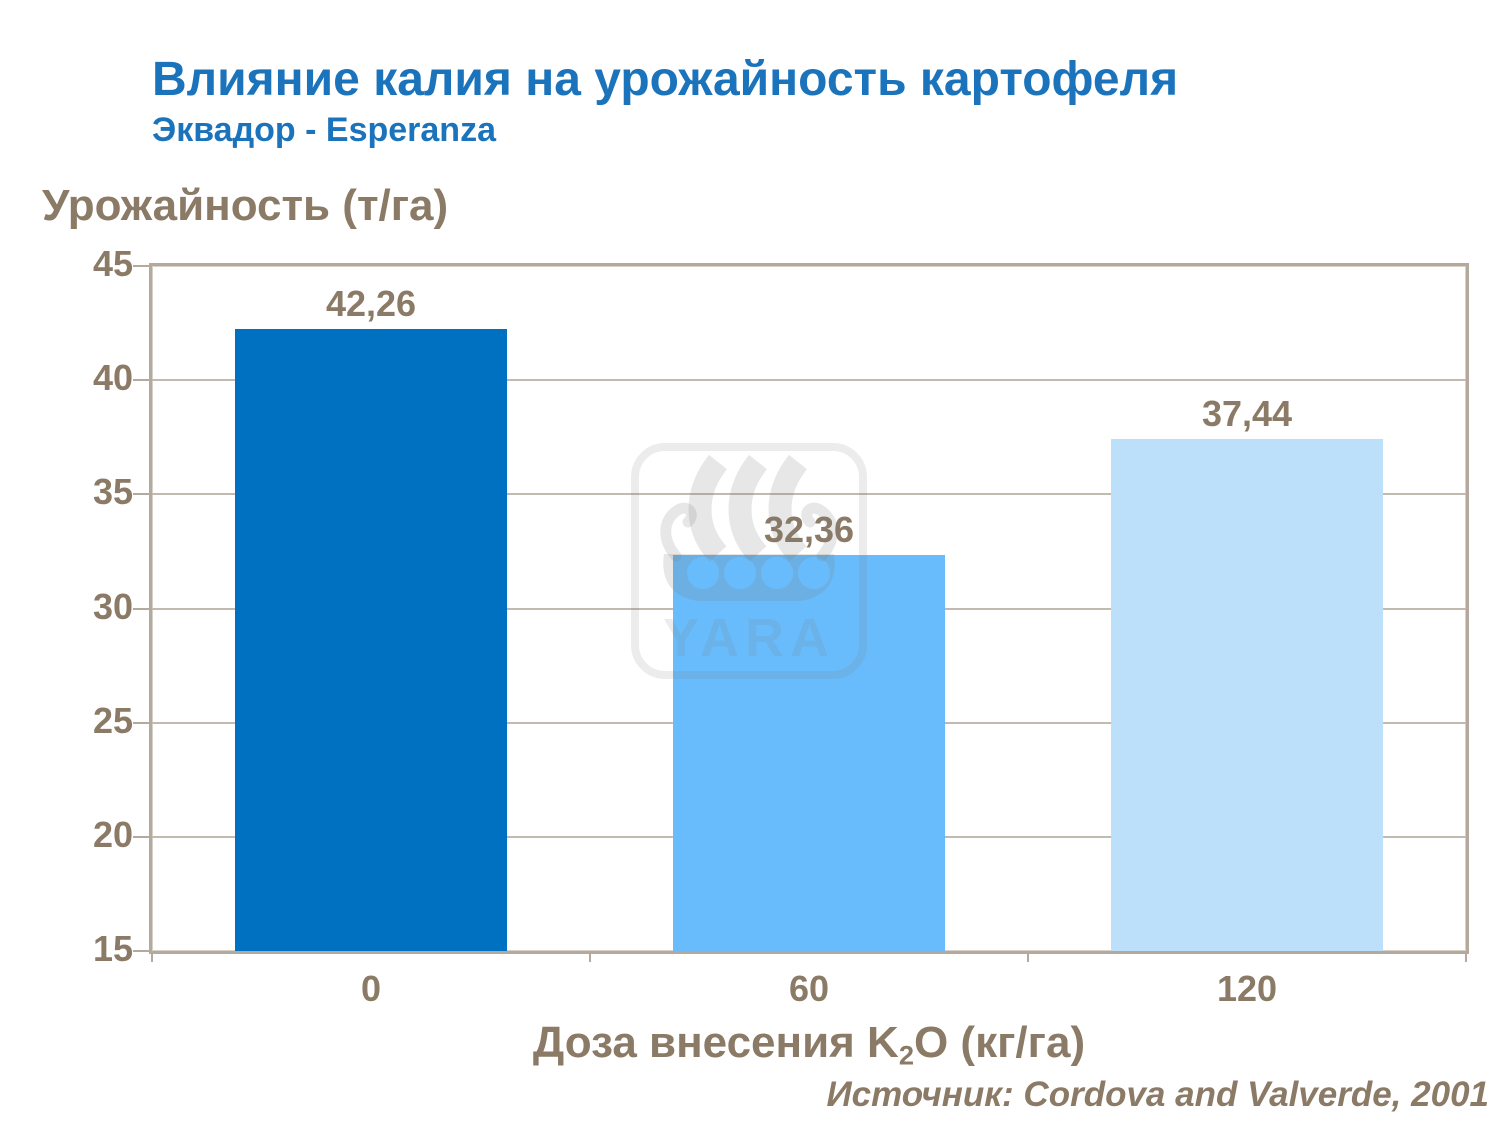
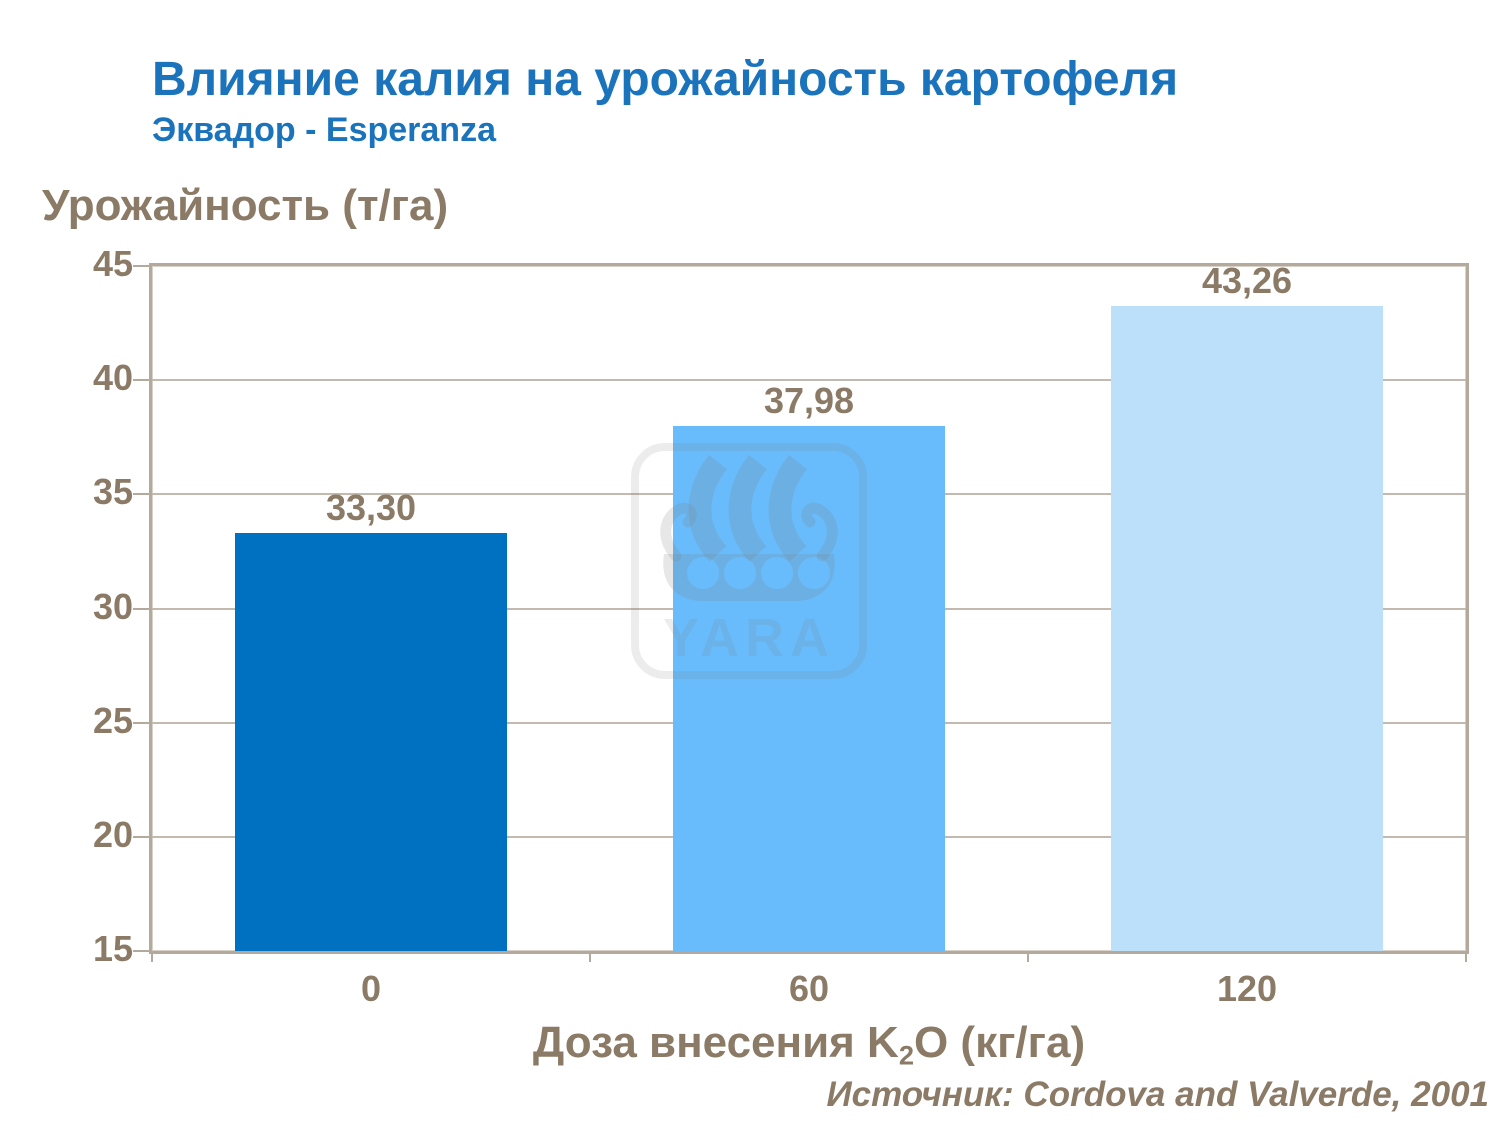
0: 42,26 -> 33,30
60: 32,36 -> 37,98
120: 37,44 -> 43,26
